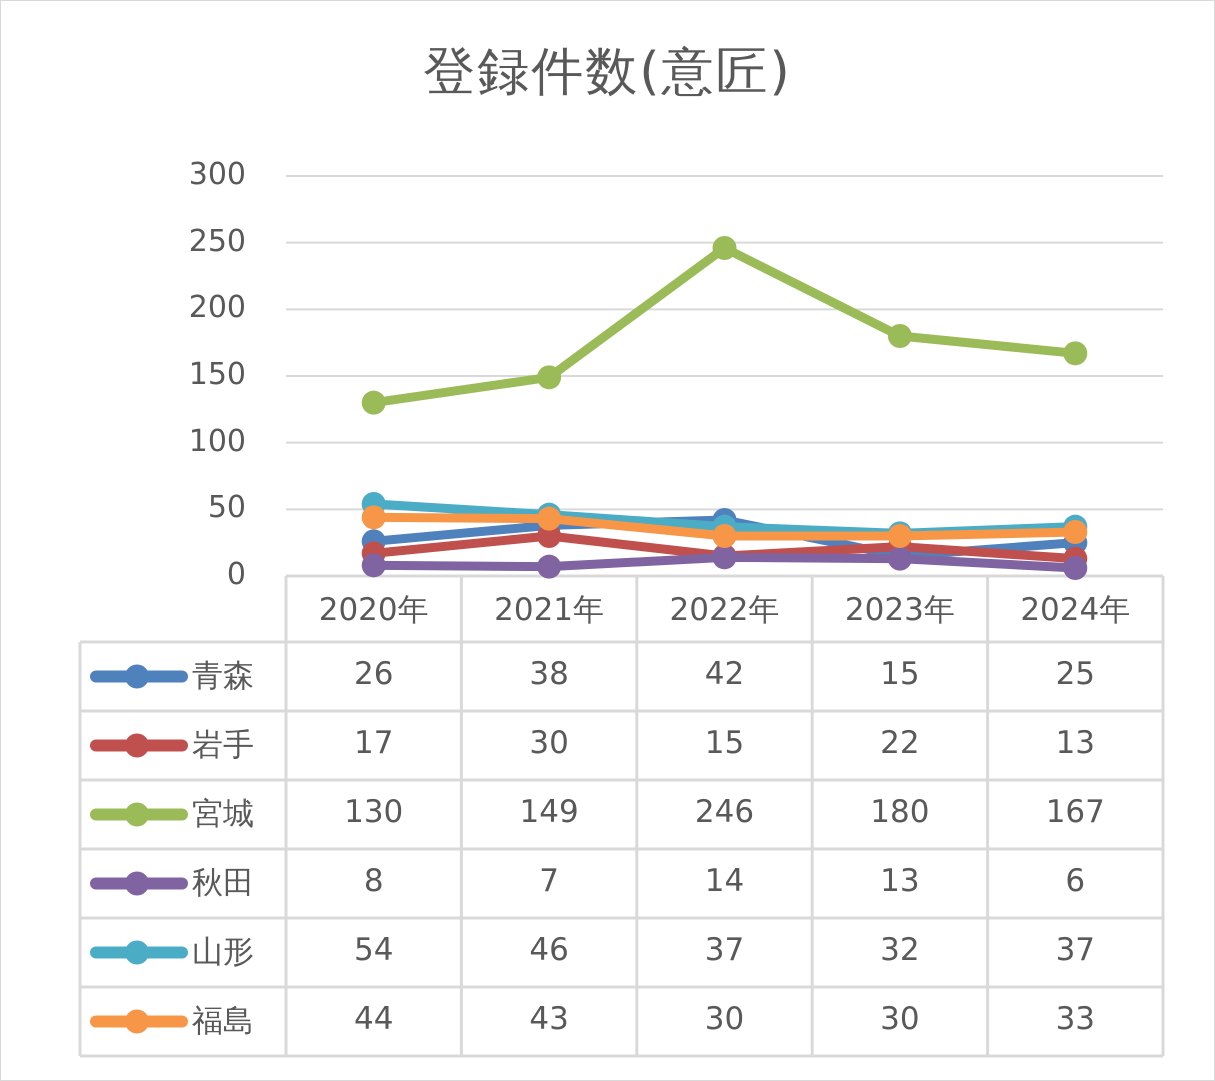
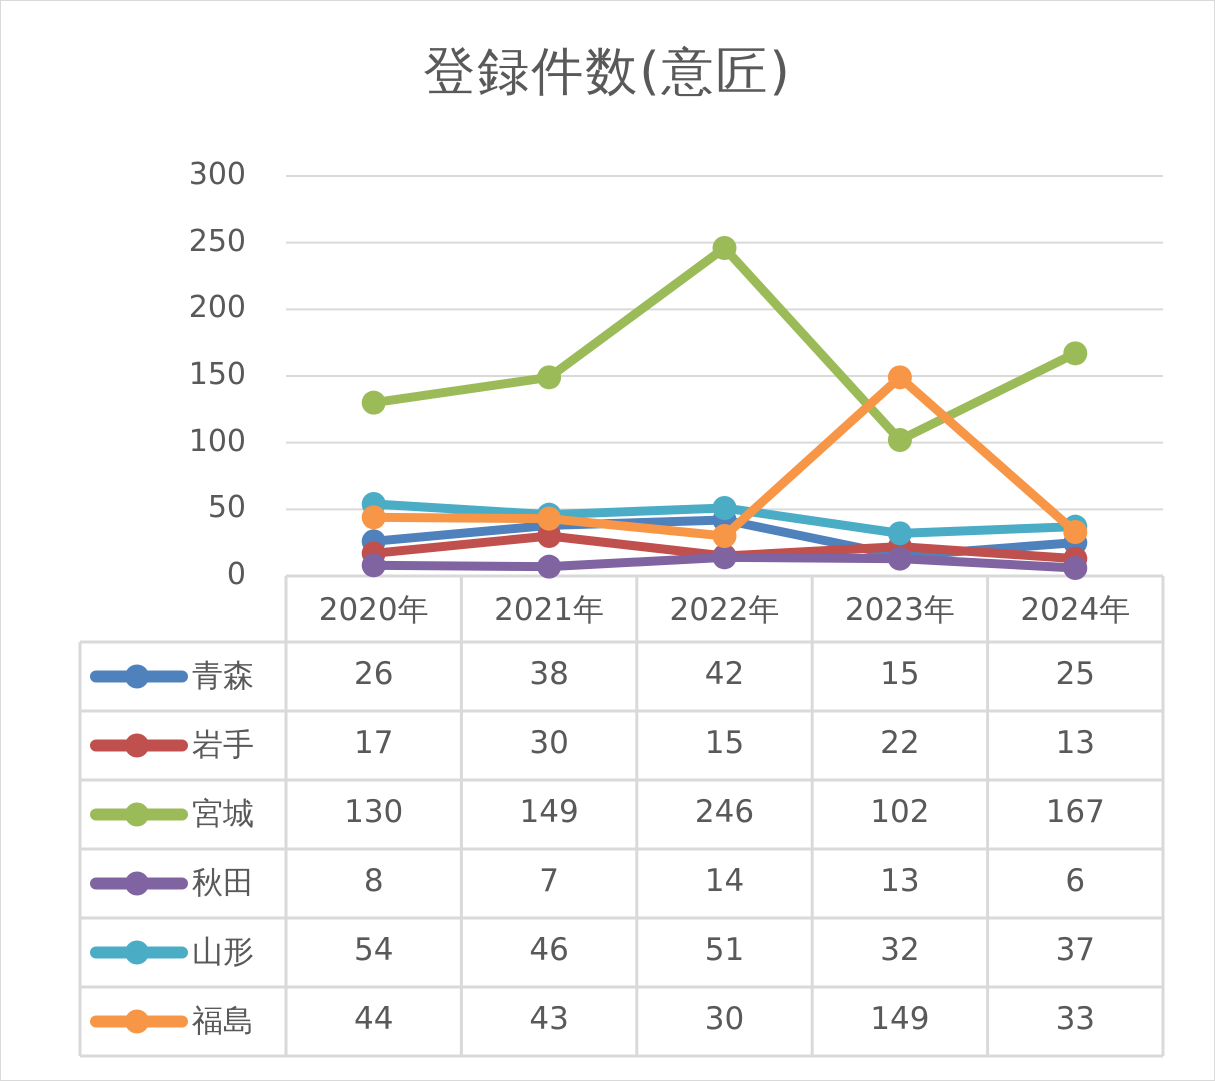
山形/2022年: 37 -> 51
宮城/2023年: 180 -> 102
福島/2023年: 30 -> 149
